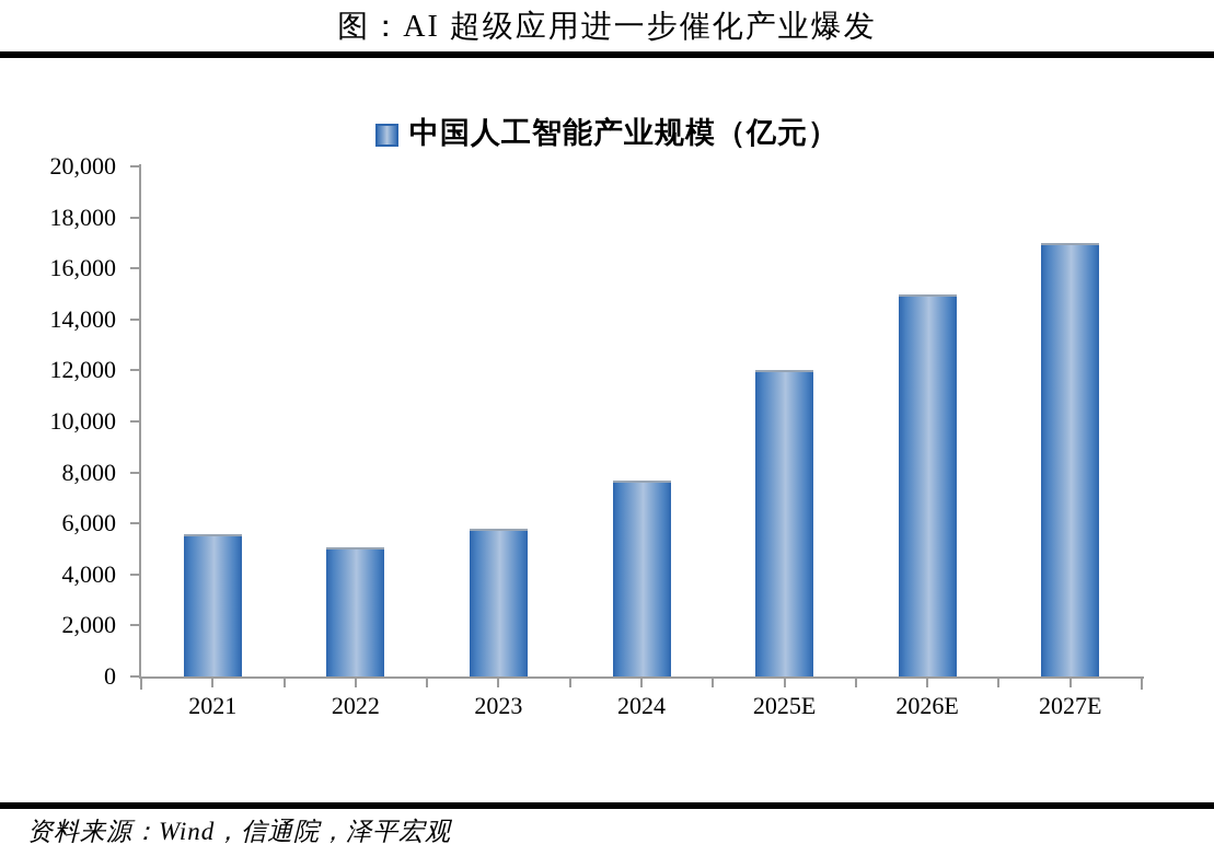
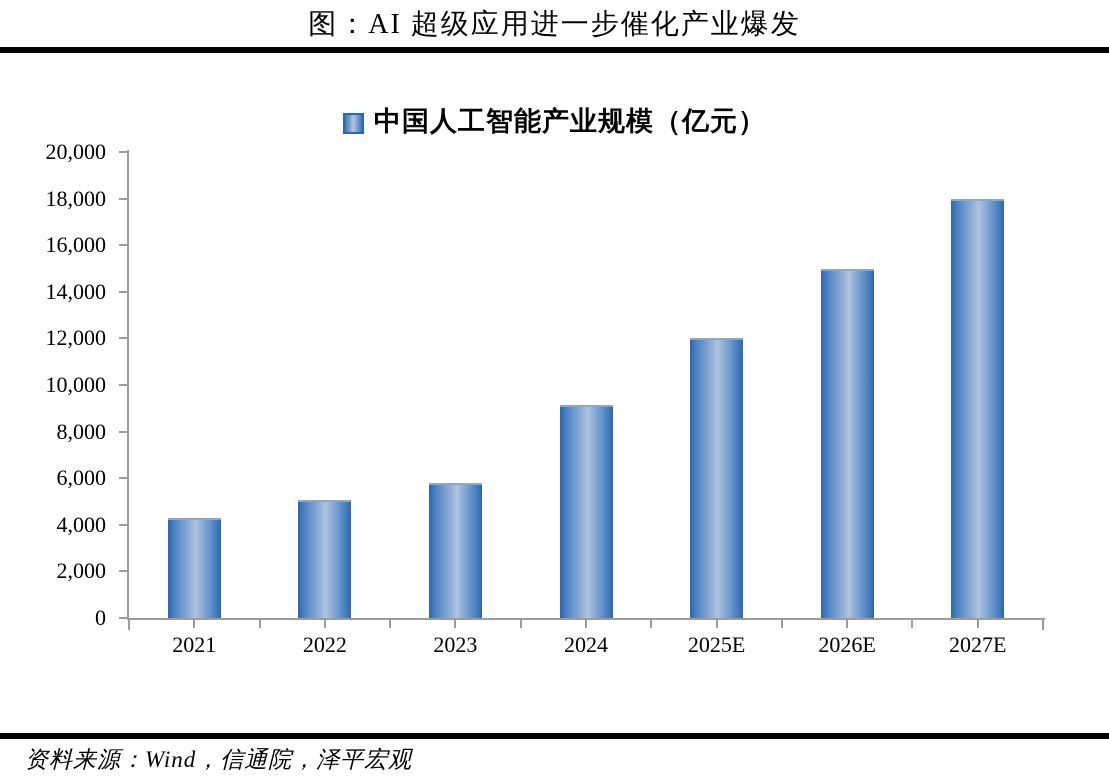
2021: 5600 -> 4300
2024: 7700 -> 9200
2027E: 17000 -> 18000
